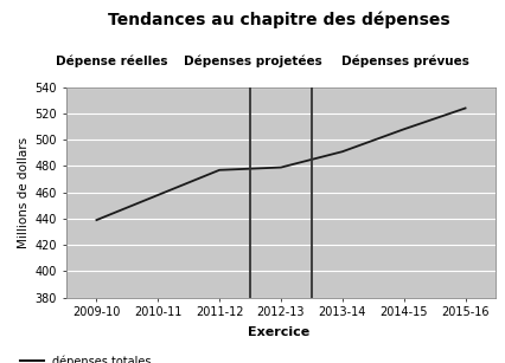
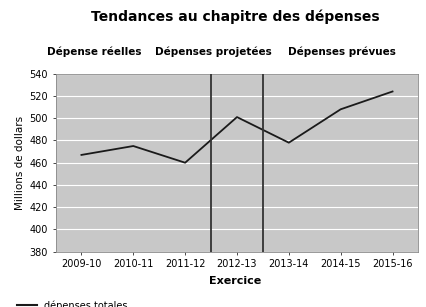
2009-10: 439 -> 467
2010-11: 458 -> 475
2011-12: 477 -> 460
2012-13: 479 -> 501
2013-14: 491 -> 478
